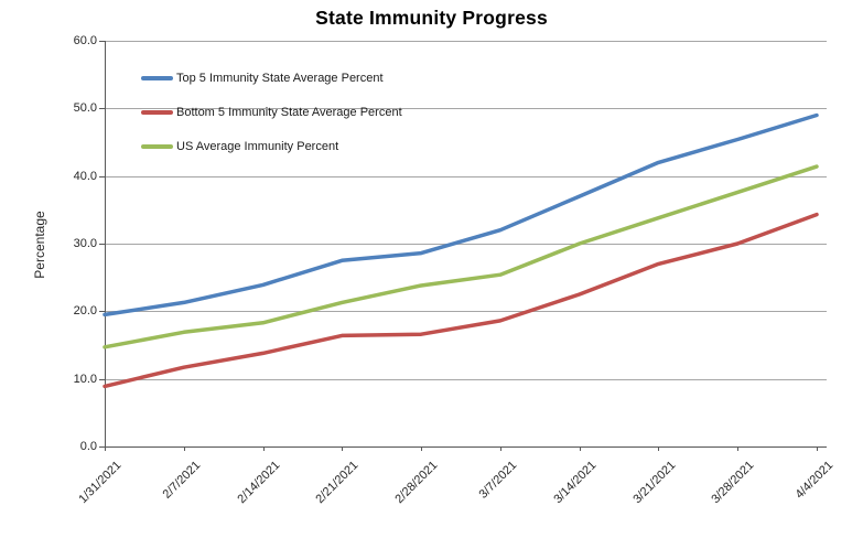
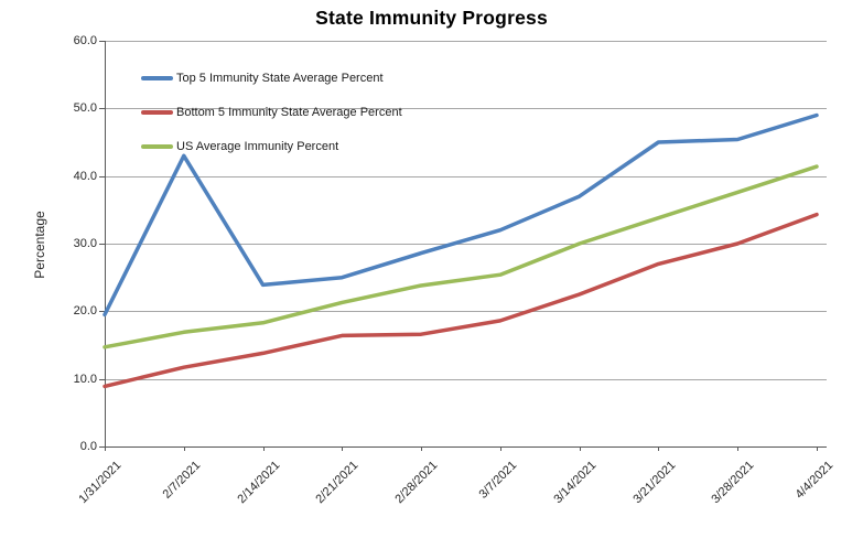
Top 5 Immunity State Average Percent/2/7/2021: 21 -> 43
Top 5 Immunity State Average Percent/2/21/2021: 28 -> 25
Top 5 Immunity State Average Percent/3/21/2021: 42 -> 45
